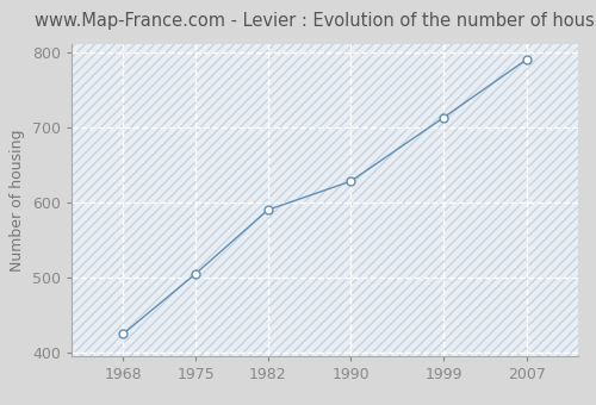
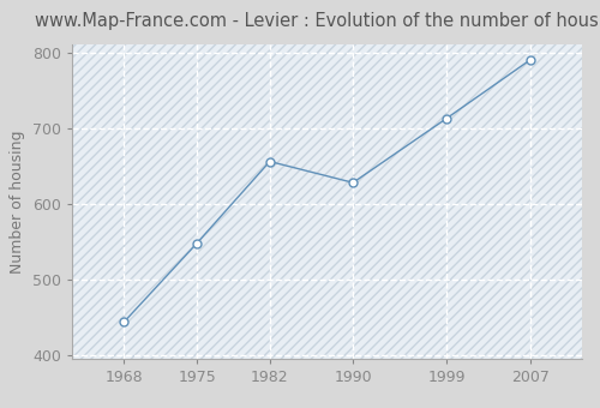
1968: 425 -> 444
1975: 505 -> 548
1982: 590 -> 656
